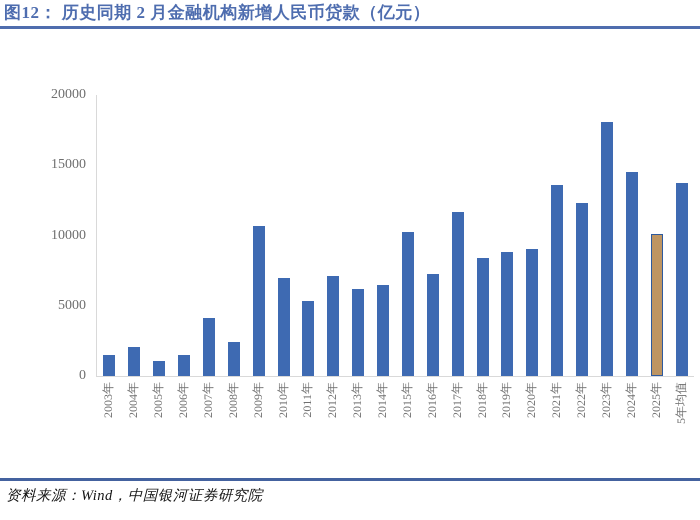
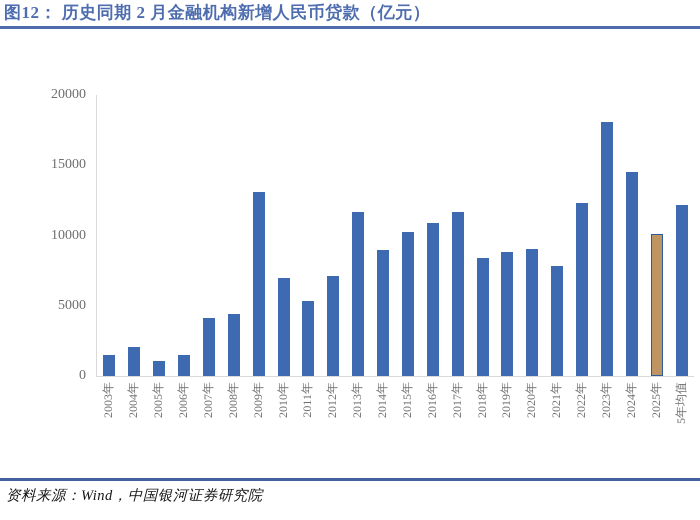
2008年: 2400 -> 4400
2009年: 10700 -> 13100
2013年: 6200 -> 11700
2014年: 6400 -> 9000
2016年: 7300 -> 10900
2021年: 13600 -> 7800
5年均值: 13700 -> 12200
